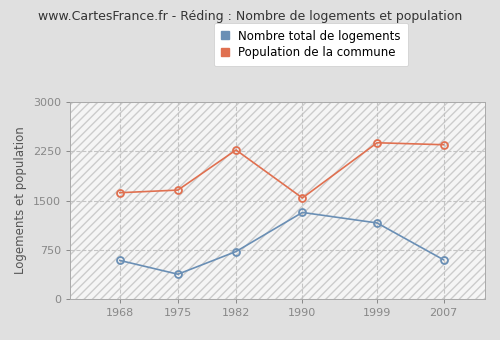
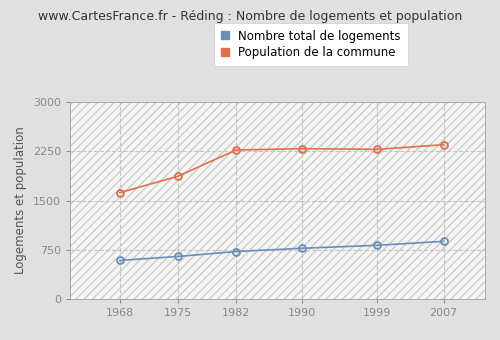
Nombre total de logements/1975: 380 -> 650
Population de la commune/1975: 1660 -> 1870
Nombre total de logements/1990: 1320 -> 780
Population de la commune/1990: 1540 -> 2290
Nombre total de logements/1999: 1160 -> 820
Population de la commune/1999: 2380 -> 2280
Nombre total de logements/2007: 600 -> 880
